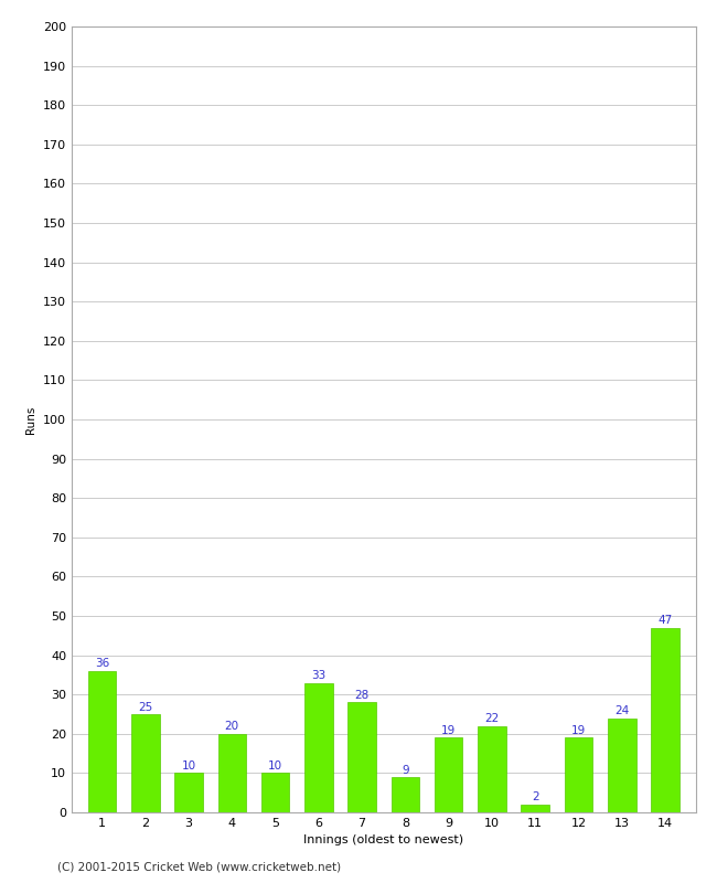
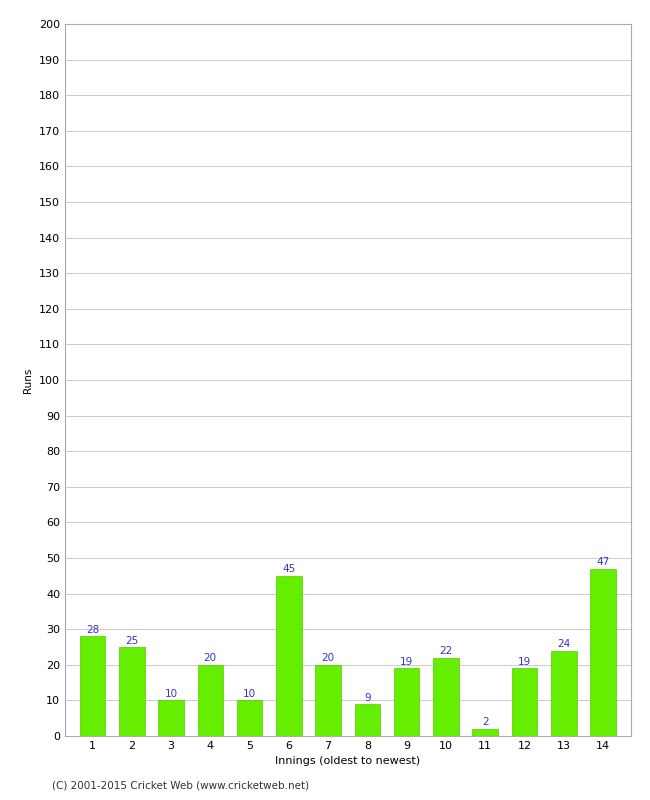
1: 36 -> 28
6: 33 -> 45
7: 28 -> 20
